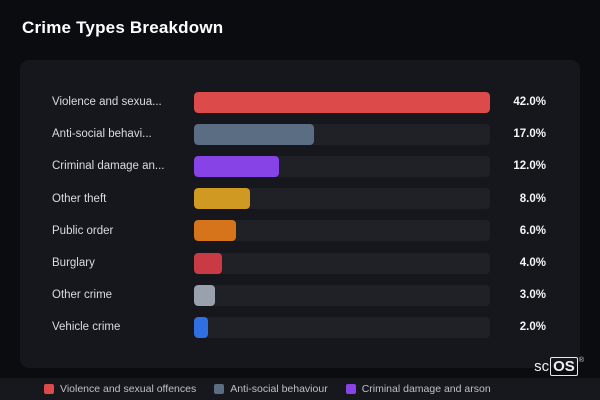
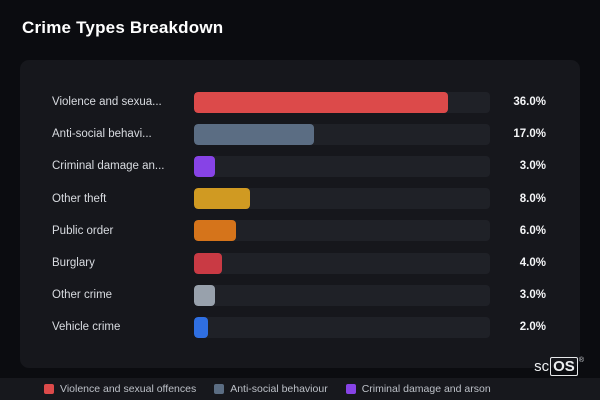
Violence and sexua...: 42.0% -> 36.0%
Criminal damage an...: 12.0% -> 3.0%
